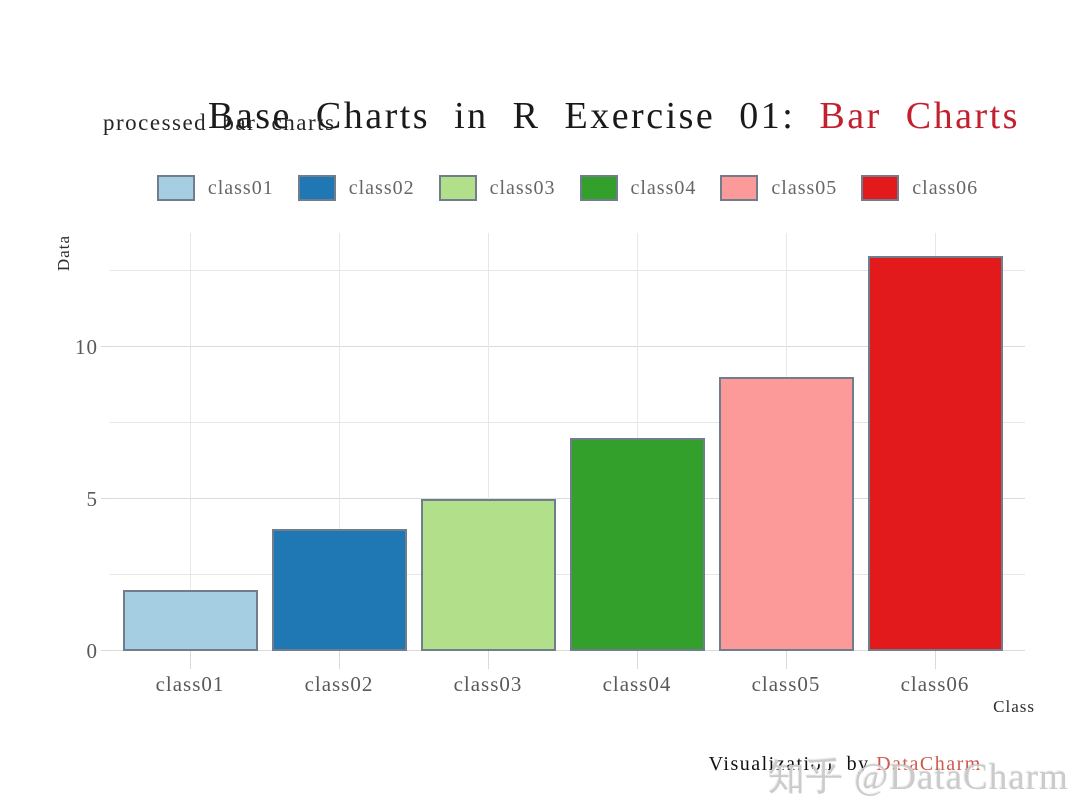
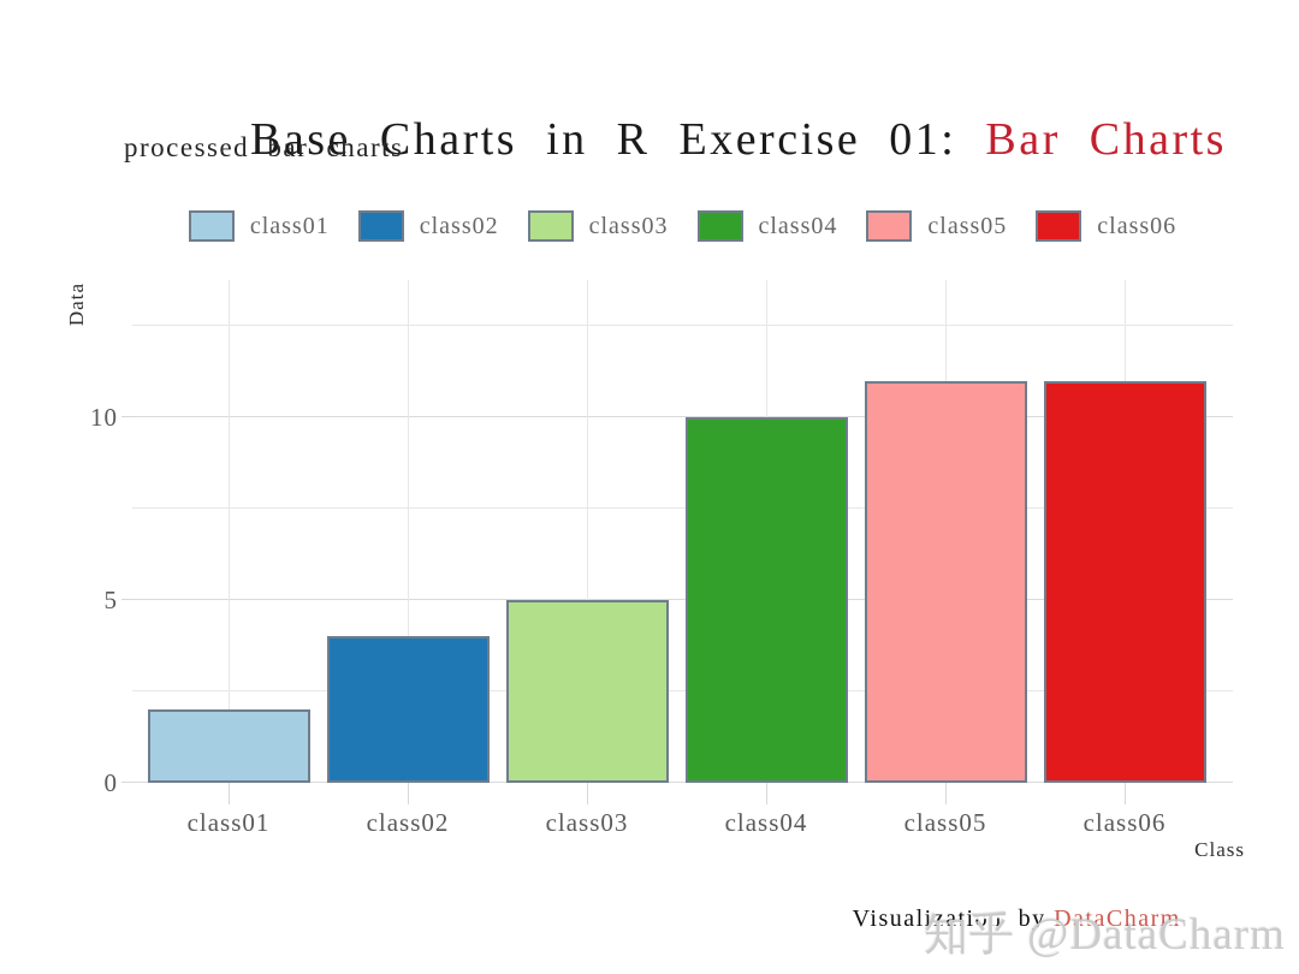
class04: 7 -> 10
class05: 9 -> 11
class06: 13 -> 11
